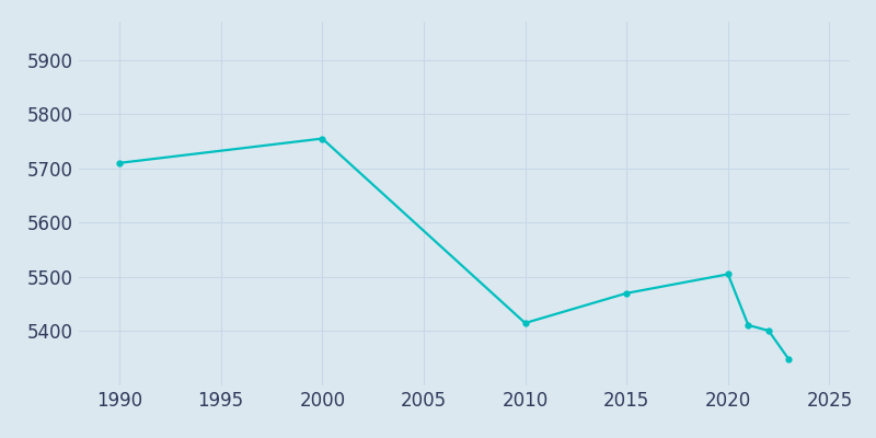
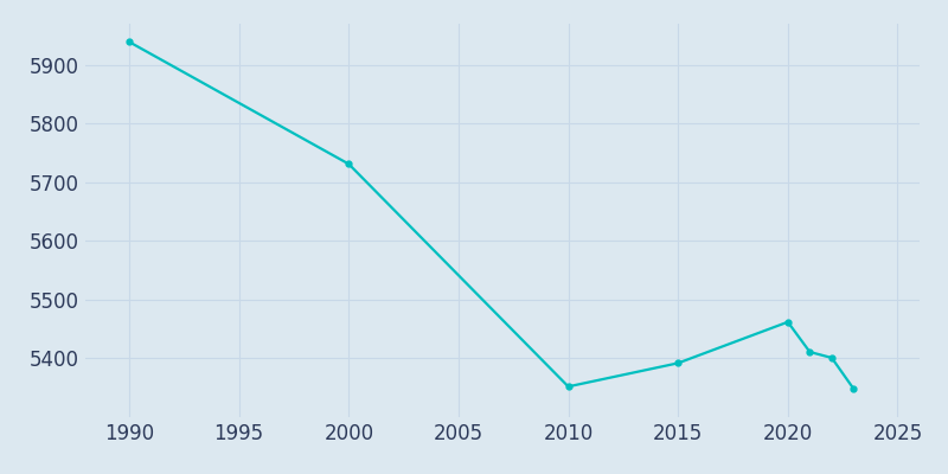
1990: 5710 -> 5939
2000: 5755 -> 5731
2010: 5415 -> 5352
2015: 5470 -> 5392
2020: 5505 -> 5462
